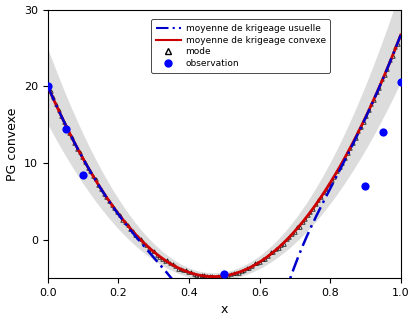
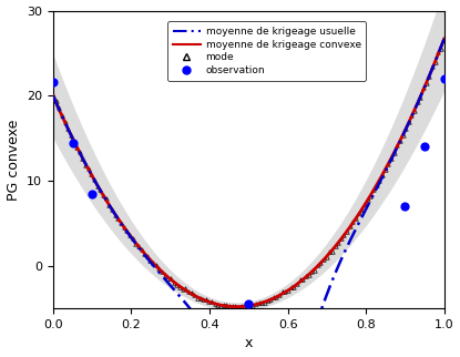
observation/0.0: 20.0 -> 21.6
observation/1.0: 20.5 -> 22.0
